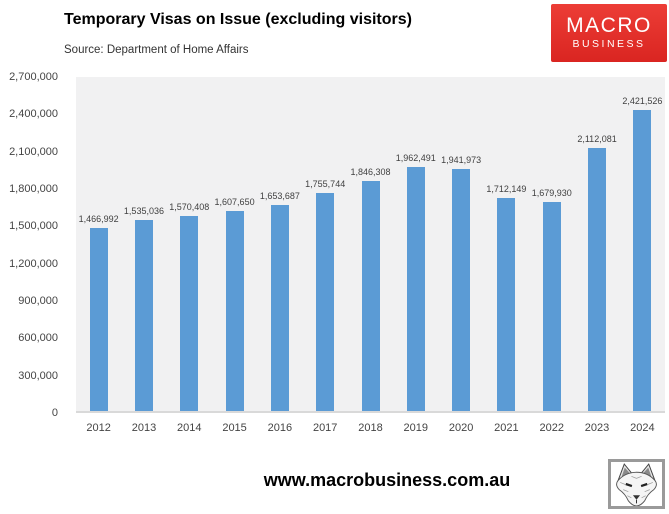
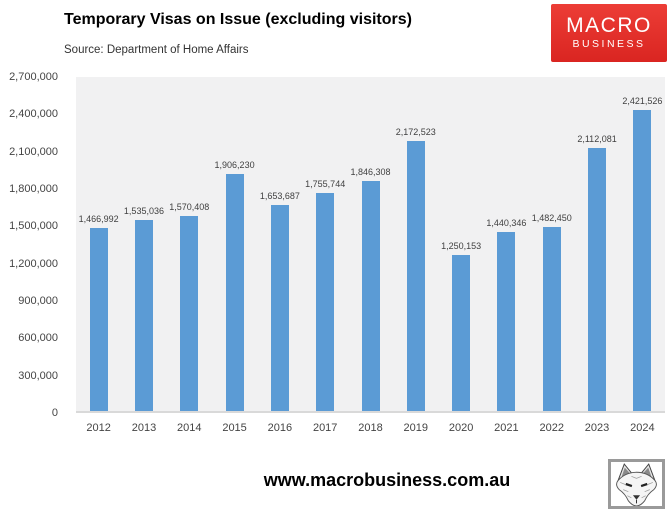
2015: 1,607,650 -> 1,906,230
2019: 1,962,491 -> 2,172,523
2020: 1,941,973 -> 1,250,153
2021: 1,712,149 -> 1,440,346
2022: 1,679,930 -> 1,482,450
